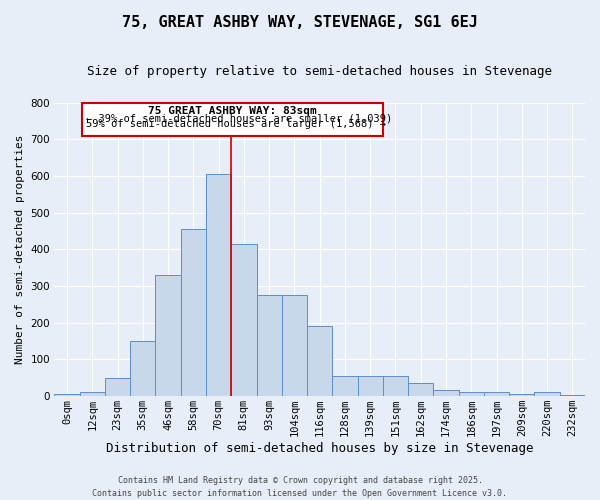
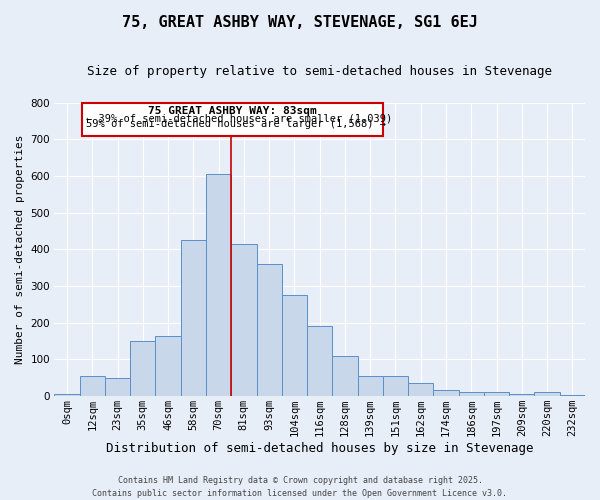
12sqm: 10 -> 55
46sqm: 330 -> 165
58sqm: 455 -> 425
93sqm: 275 -> 360
128sqm: 55 -> 110
